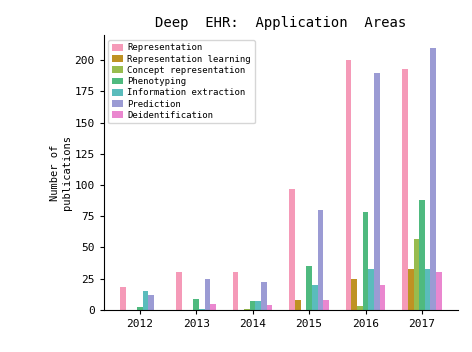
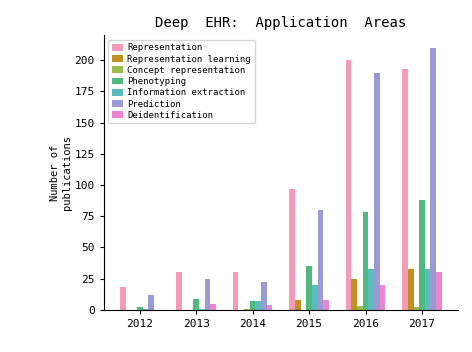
Information extraction/2012: 15 -> 1
Concept representation/2017: 57 -> 2
